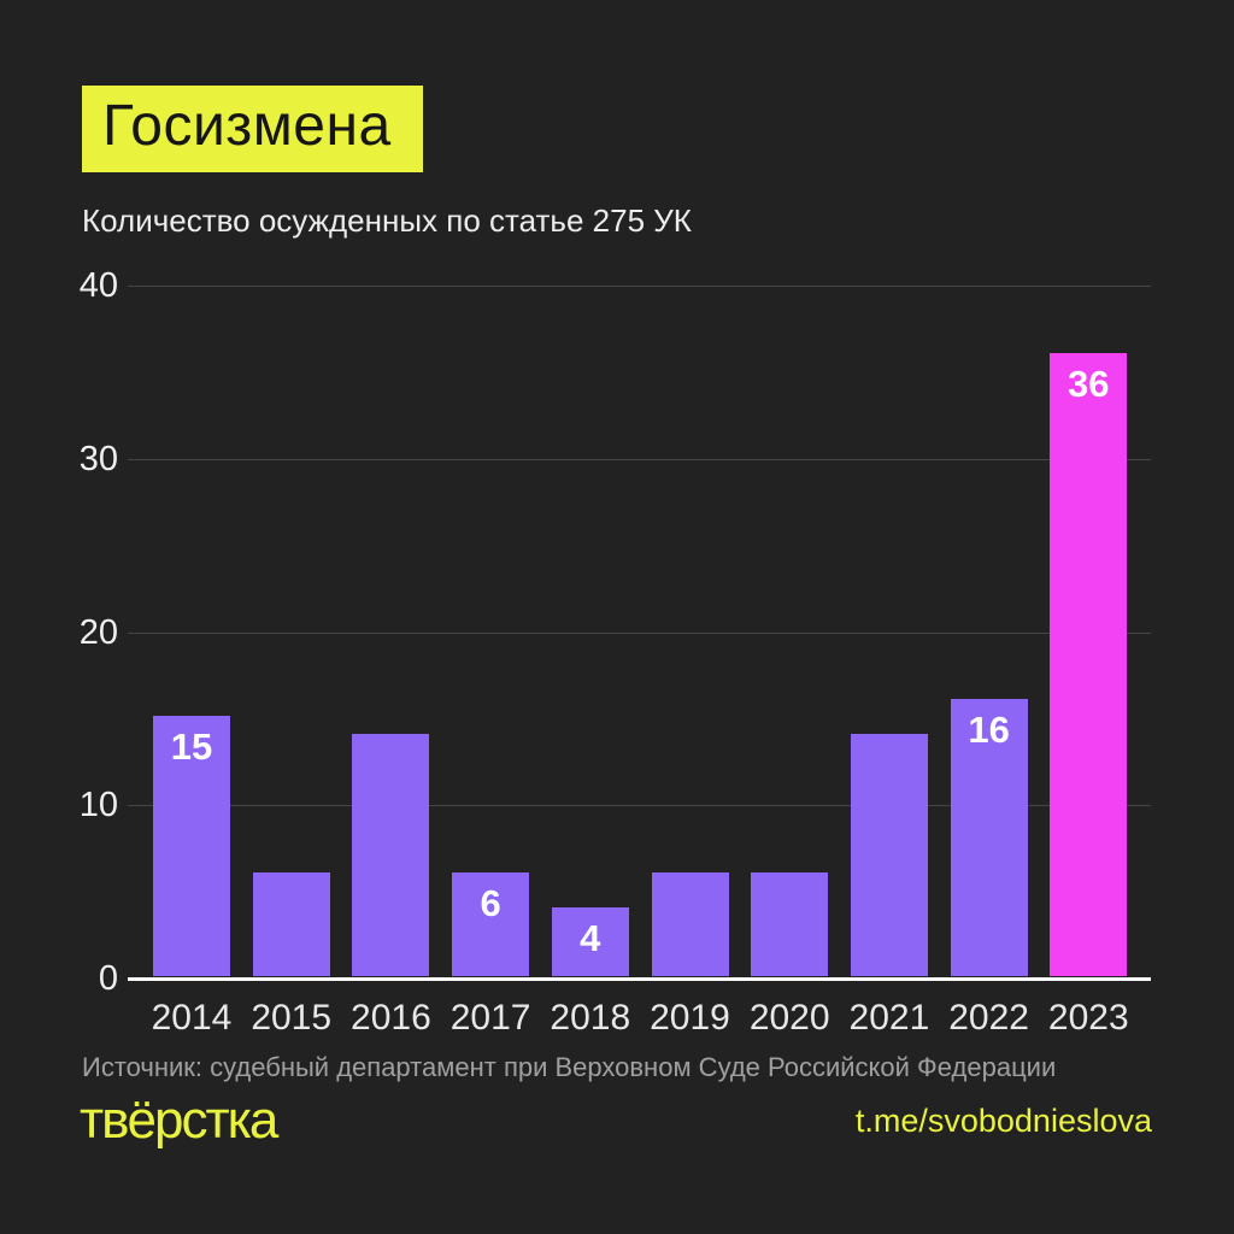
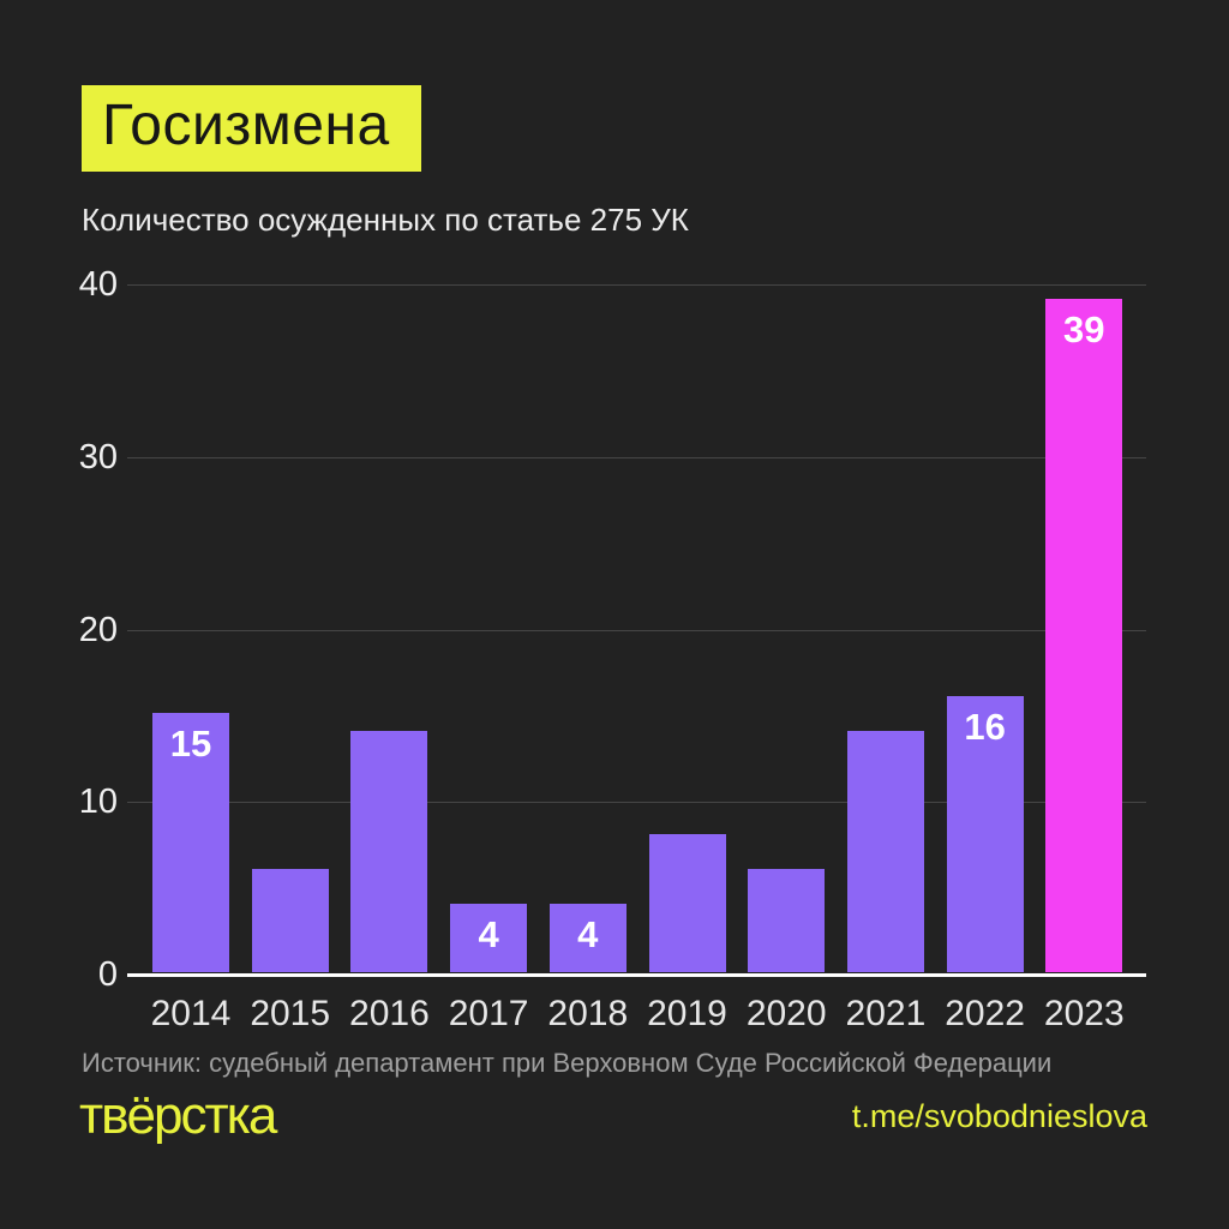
2017: 6 -> 4
2019: 6 -> 8
2023: 36 -> 39
